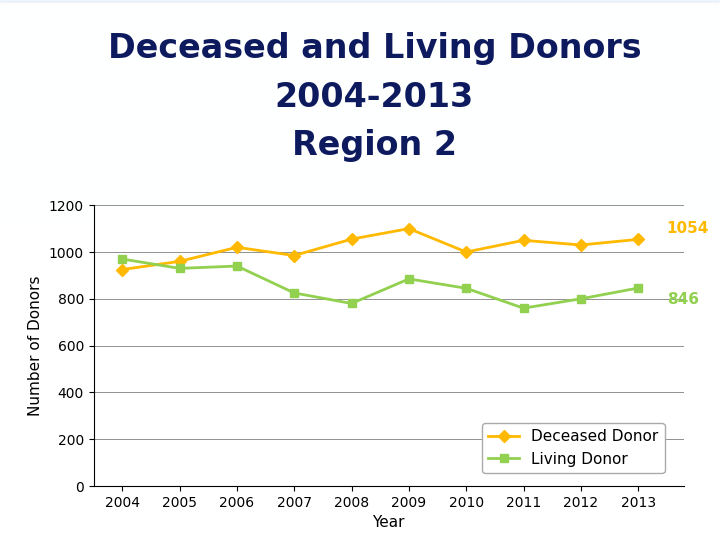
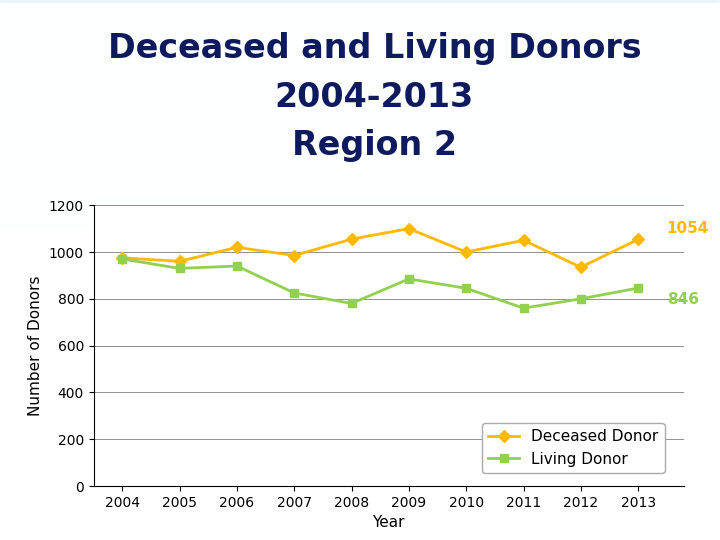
Deceased Donor/2004: 925 -> 975
Deceased Donor/2012: 1030 -> 935
